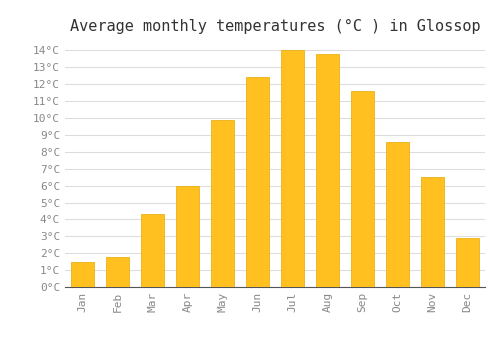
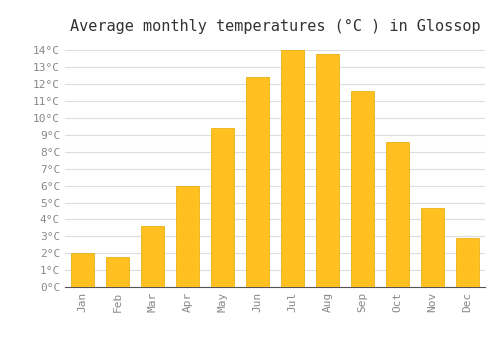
Jan: 1.5°C -> 2.0°C
Mar: 4.3°C -> 3.6°C
May: 9.9°C -> 9.4°C
Nov: 6.5°C -> 4.7°C
